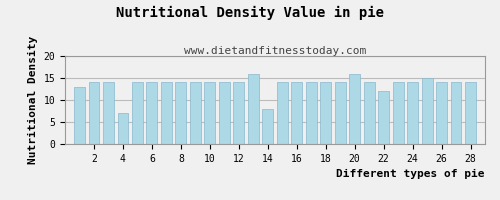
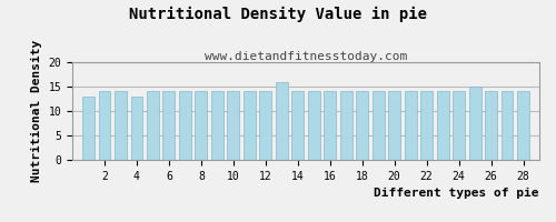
4: 7 -> 13
14: 8 -> 14
20: 16 -> 14
22: 12 -> 14
